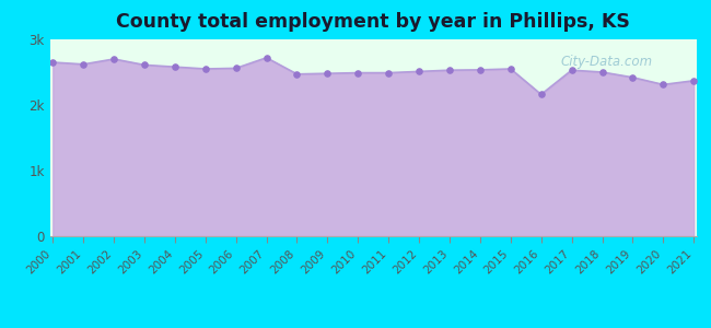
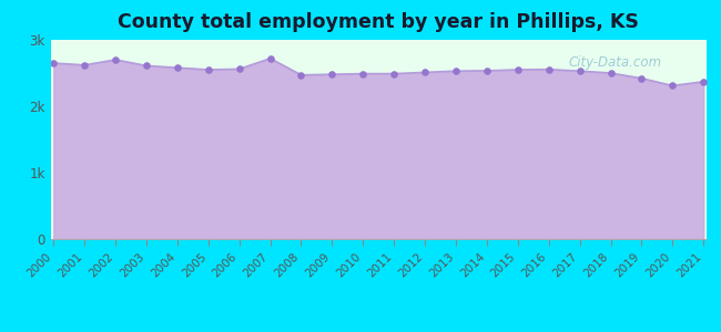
2016: 2.16k -> 2.56k
